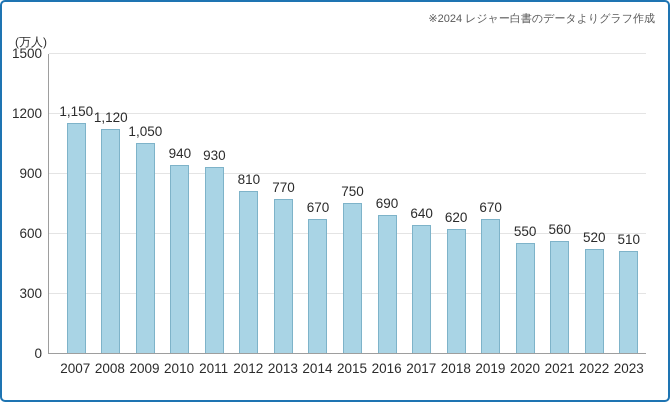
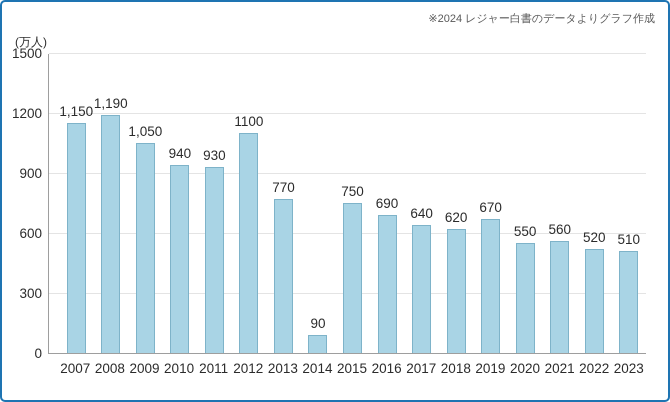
2008: 1,120 -> 1,190
2012: 810 -> 1100
2014: 670 -> 90
